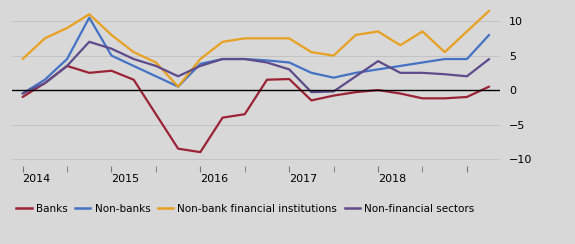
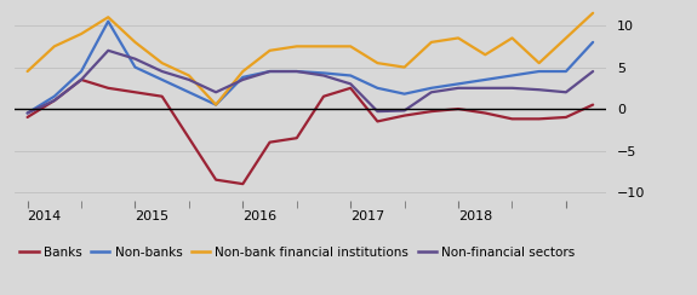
Banks/2015: 2.8 -> 2.0
Banks/2017: 1.6 -> 2.5
Non-financial sectors/2018: 4.2 -> 2.5
